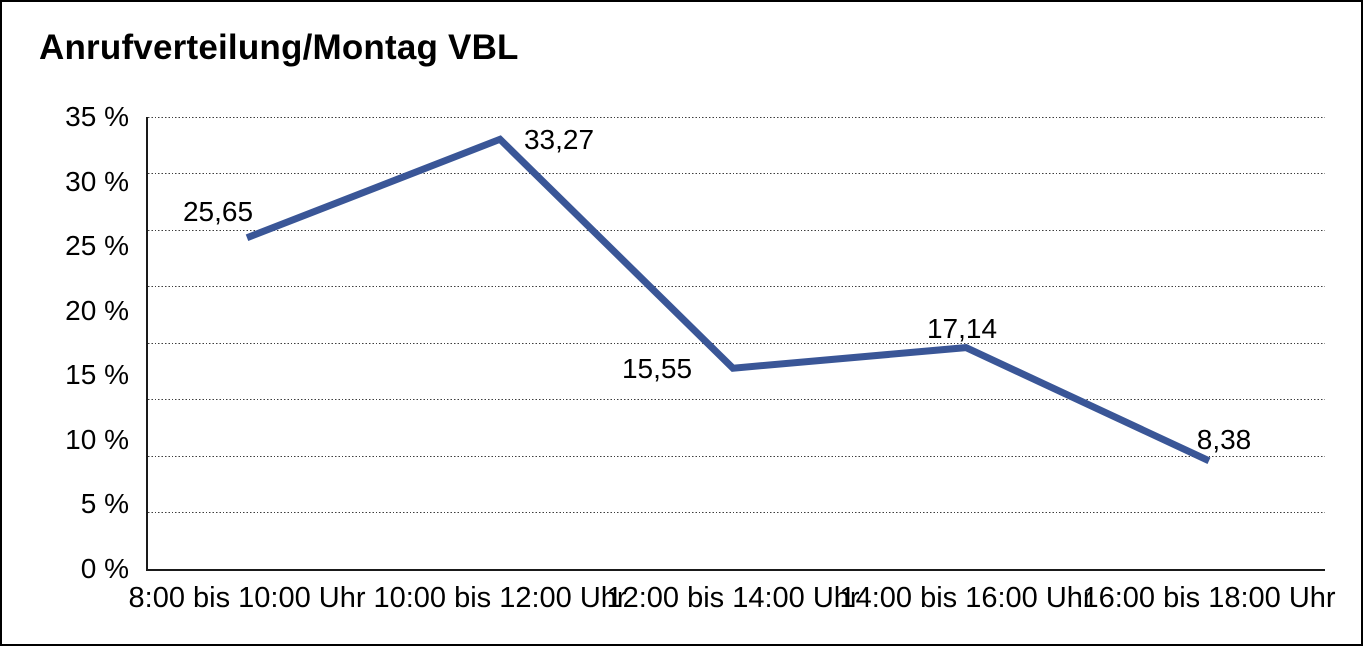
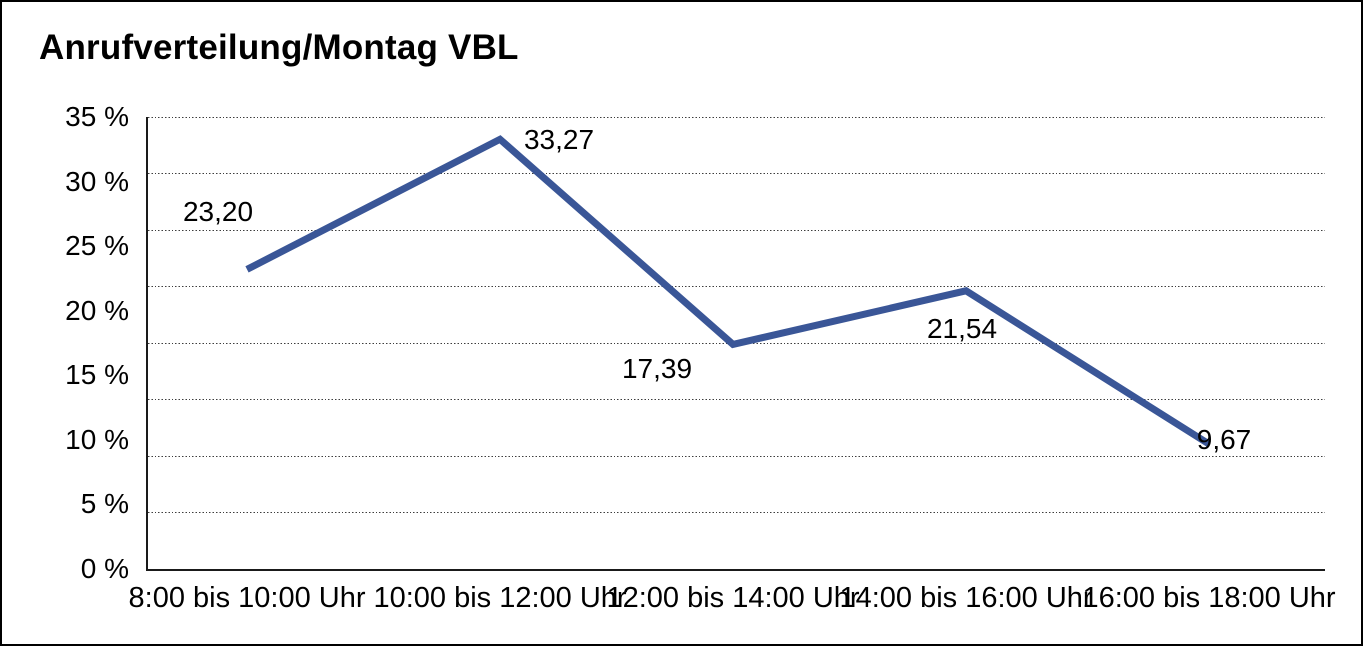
8:00 bis 10:00 Uhr: 25,65 -> 23,20
12:00 bis 14:00 Uhr: 15,55 -> 17,39
14:00 bis 16:00 Uhr: 17,14 -> 21,54
16:00 bis 18:00 Uhr: 8,38 -> 9,67
